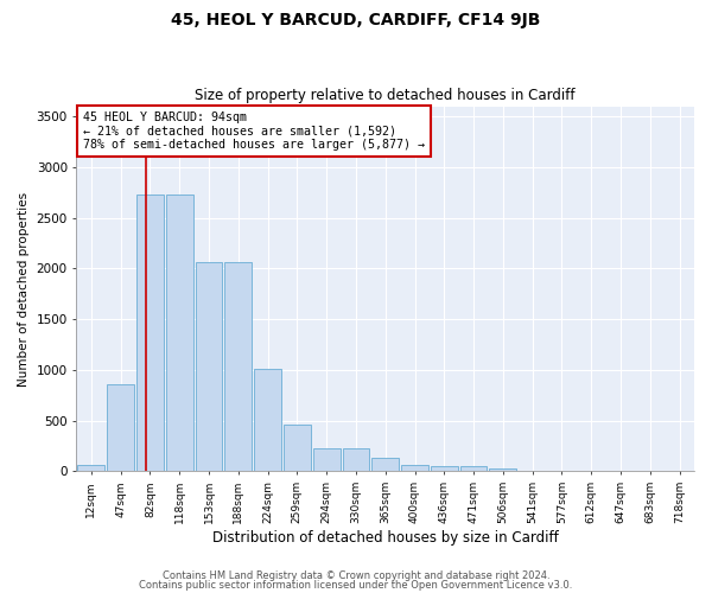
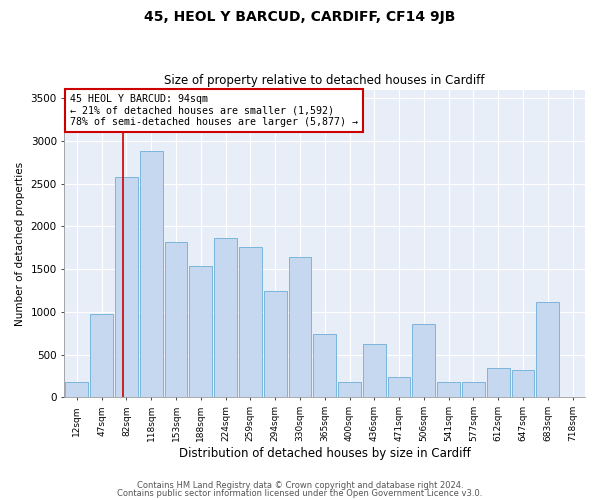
12sqm: 60 -> 180
47sqm: 860 -> 980
82sqm: 2730 -> 2580
118sqm: 2730 -> 2880
153sqm: 2060 -> 1820
188sqm: 2060 -> 1540
224sqm: 1010 -> 1860
259sqm: 460 -> 1760
294sqm: 230 -> 1240
330sqm: 230 -> 1640
365sqm: 130 -> 740
400sqm: 60 -> 180
436sqm: 50 -> 620
471sqm: 50 -> 240
506sqm: 20 -> 860
541sqm: 10 -> 180
577sqm: 0 -> 180
612sqm: 0 -> 340
647sqm: 0 -> 320
683sqm: 0 -> 1120
